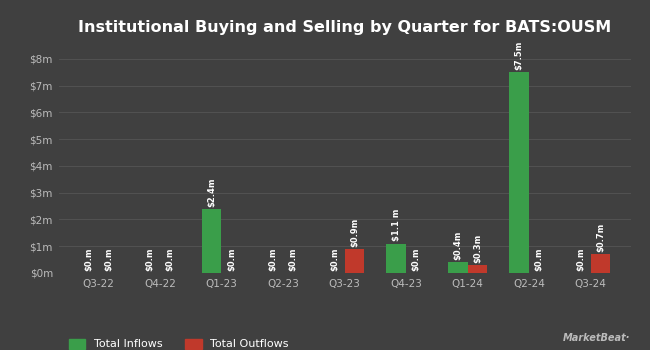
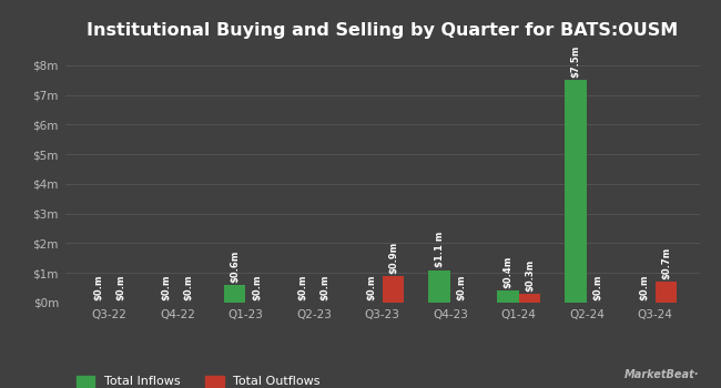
Total Inflows/Q1-23: $2.4m -> $0.6m
